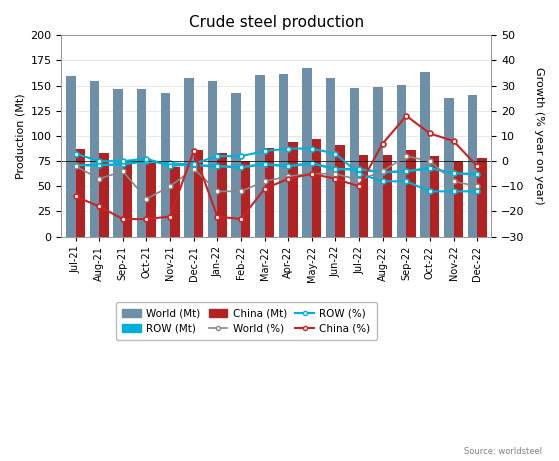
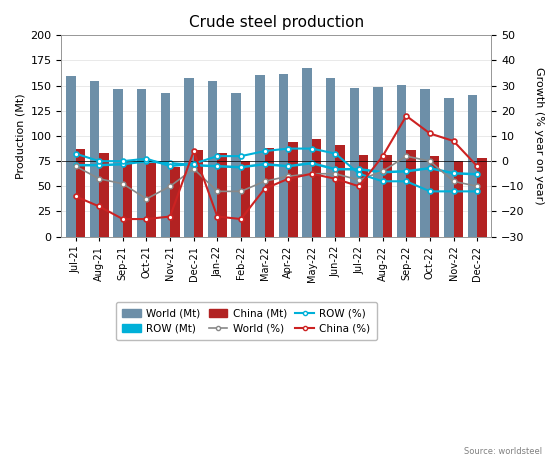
World (%)/Sep-21: -4.0 -> -9.0
China (%)/Aug-22: 7 -> 2
World (Mt)/Oct-22: 164 -> 147
